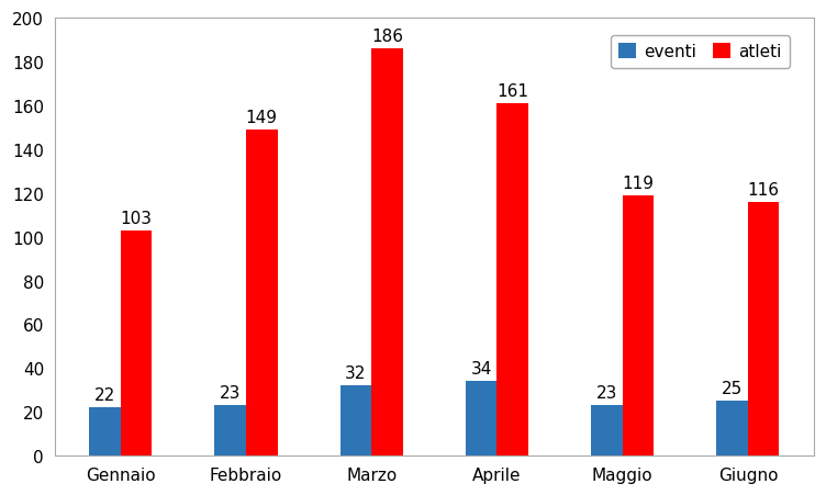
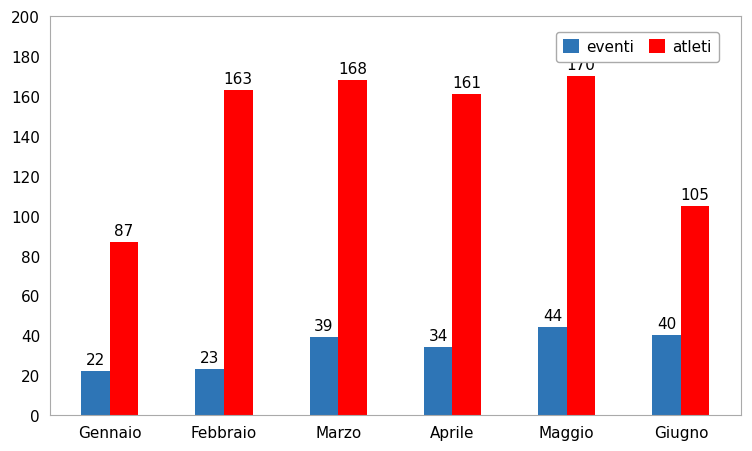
atleti/Gennaio: 103 -> 87
atleti/Febbraio: 149 -> 163
eventi/Marzo: 32 -> 39
atleti/Marzo: 186 -> 168
eventi/Maggio: 23 -> 44
atleti/Maggio: 119 -> 170
eventi/Giugno: 25 -> 40
atleti/Giugno: 116 -> 105
